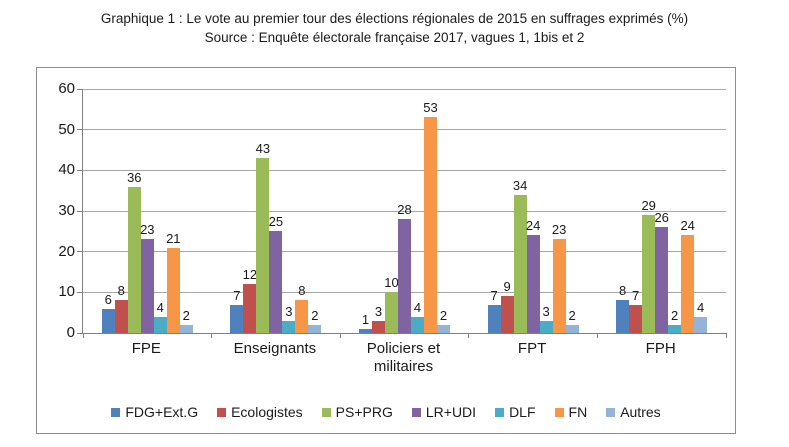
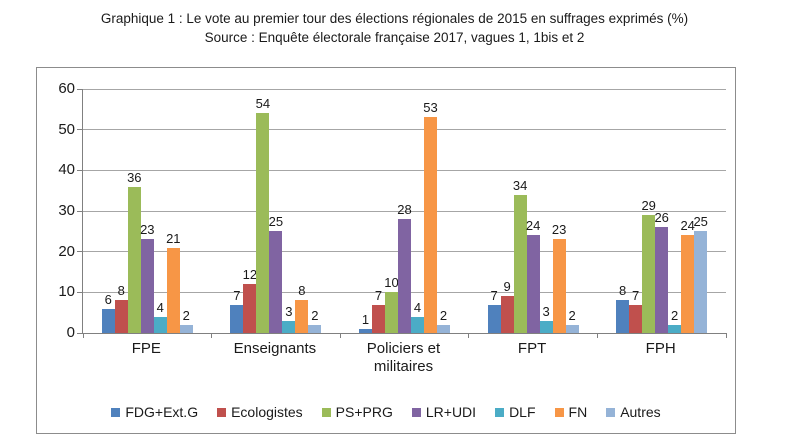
PS+PRG/Enseignants: 43 -> 54
Ecologistes/Policiers et militaires: 3 -> 7
Autres/FPH: 4 -> 25
